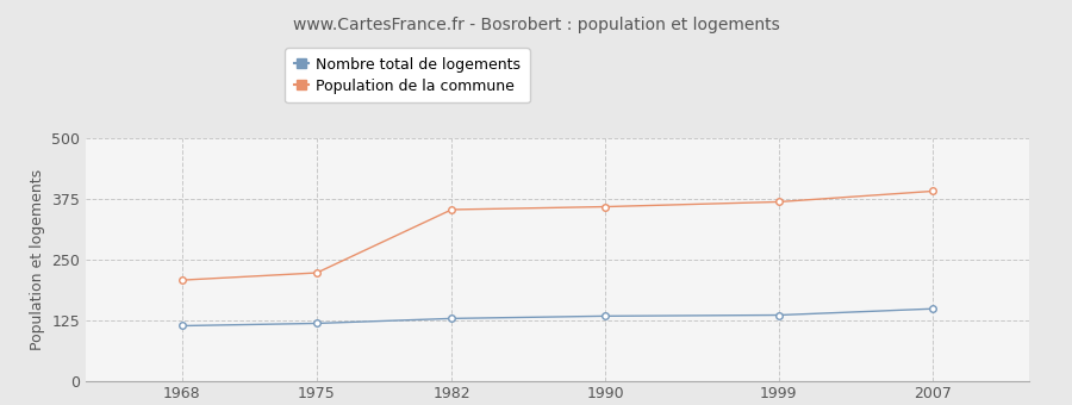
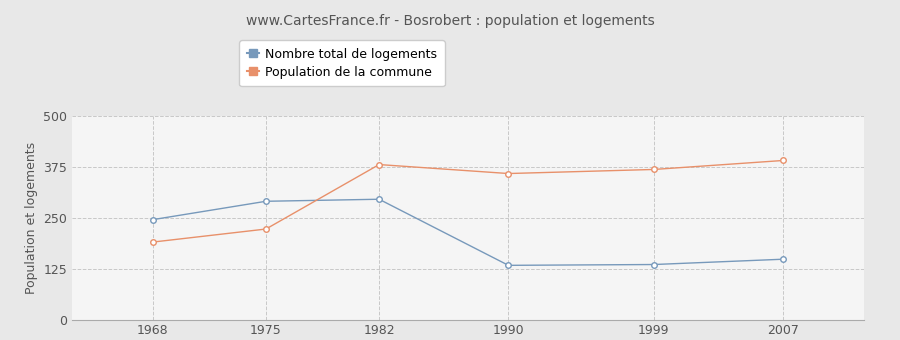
Nombre total de logements/1968: 113 -> 245
Population de la commune/1968: 207 -> 190
Nombre total de logements/1975: 118 -> 290
Nombre total de logements/1982: 128 -> 295
Population de la commune/1982: 352 -> 380
